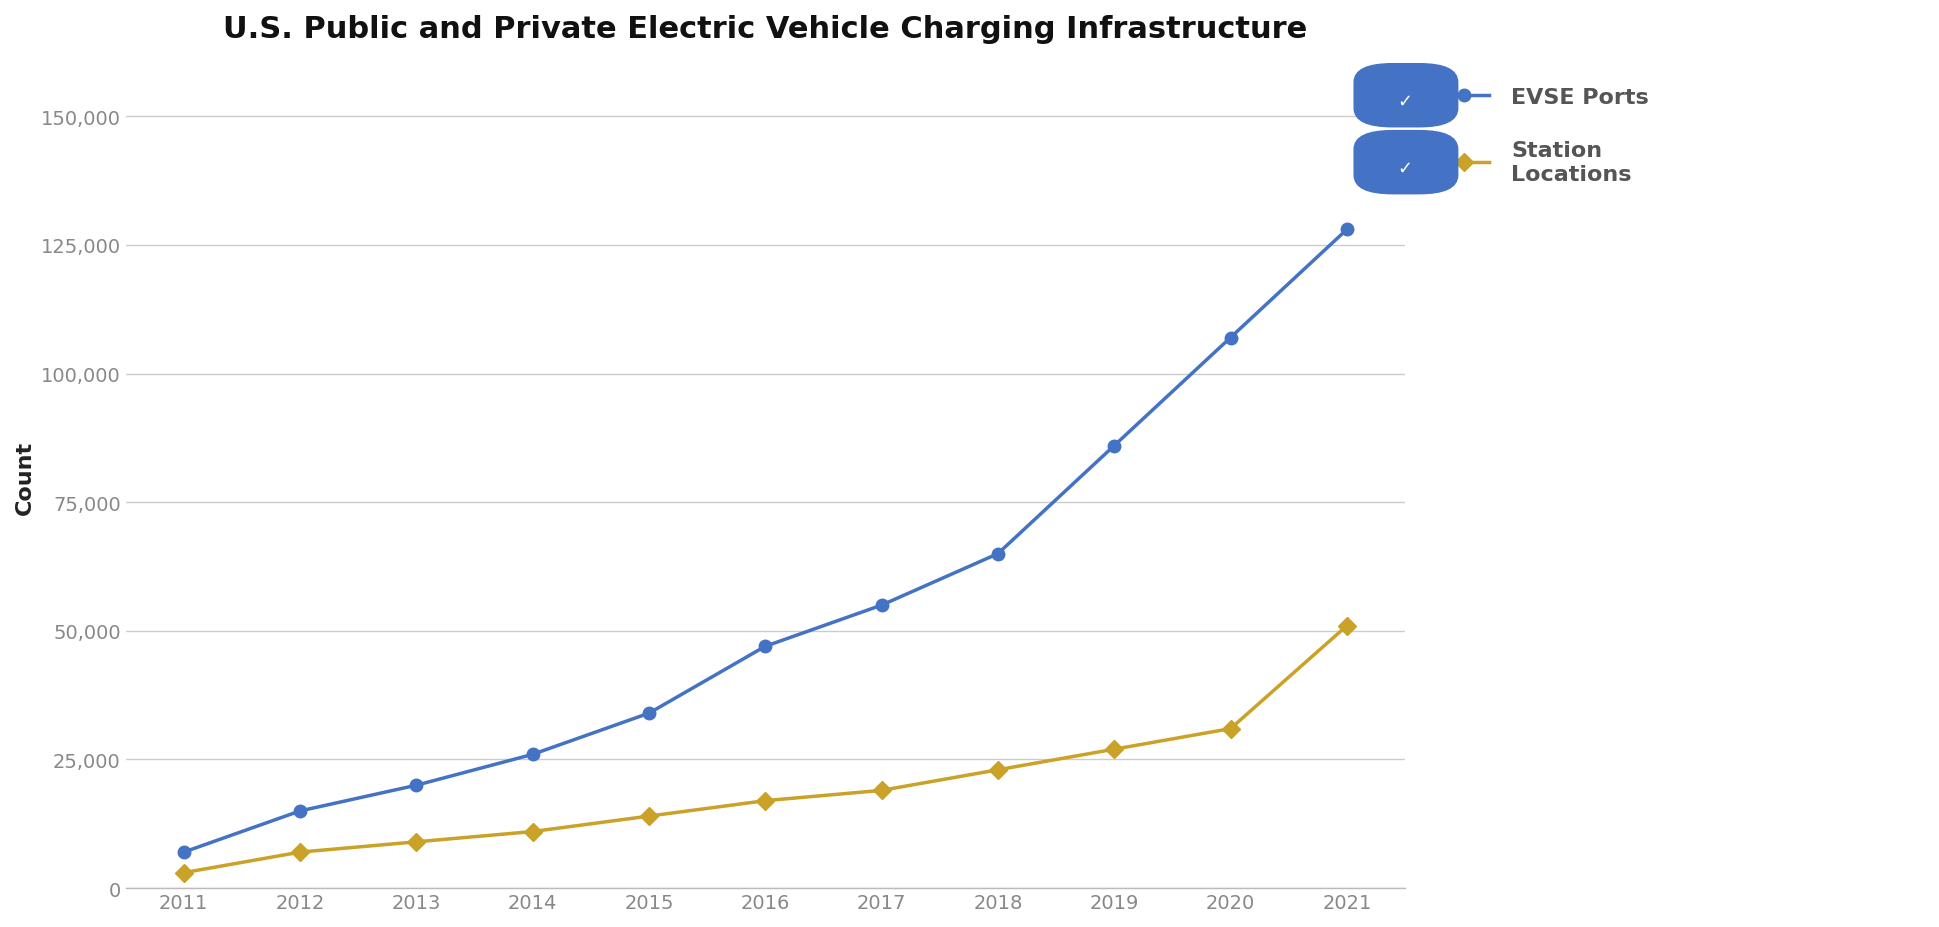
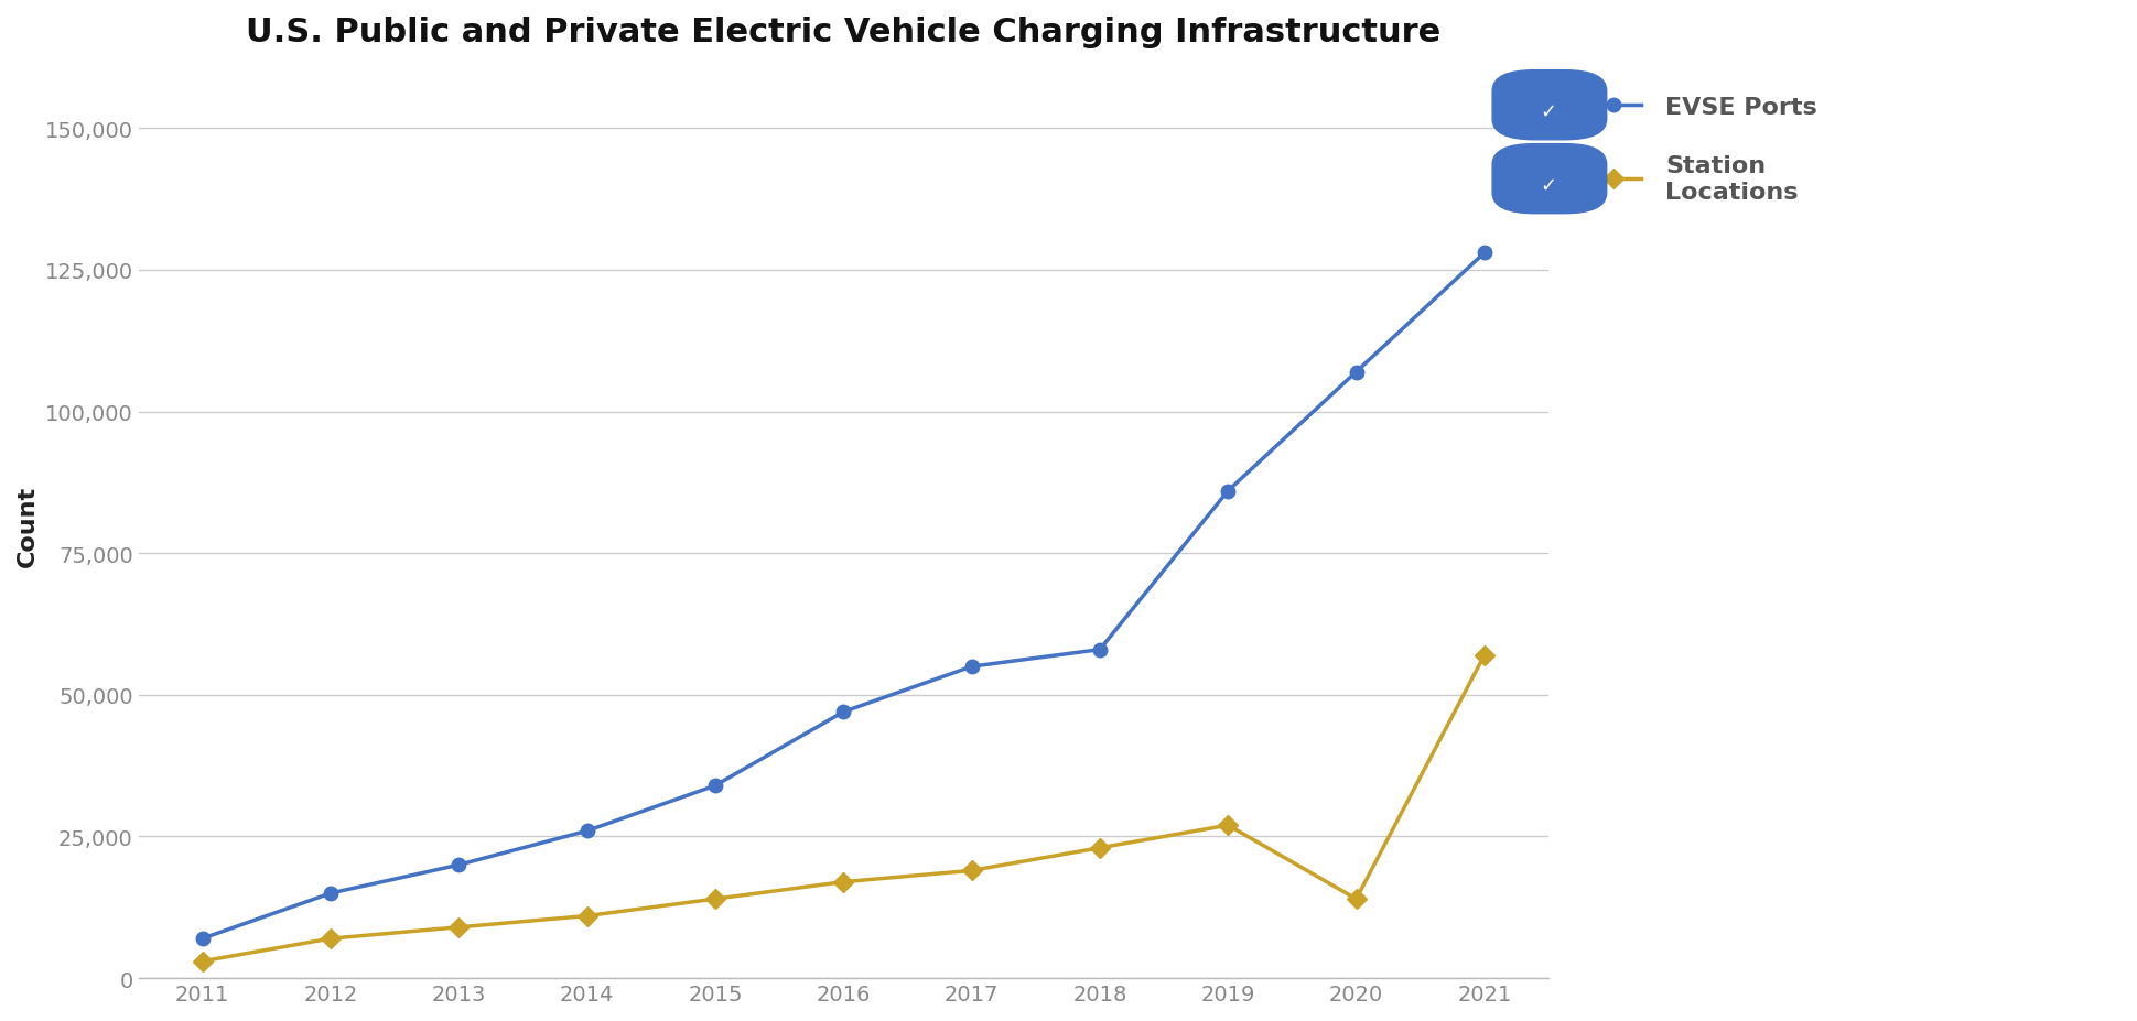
EVSE Ports/2018: 65,000 -> 58,000
Station Locations/2020: 31,000 -> 14,000
Station Locations/2021: 51,000 -> 57,000
